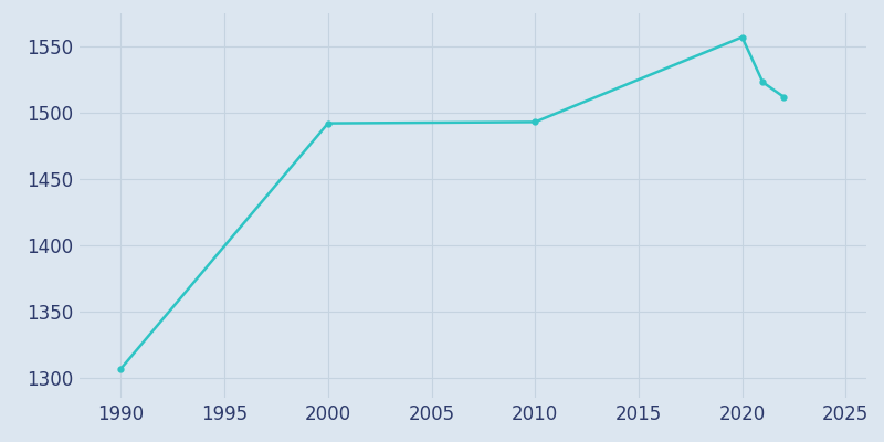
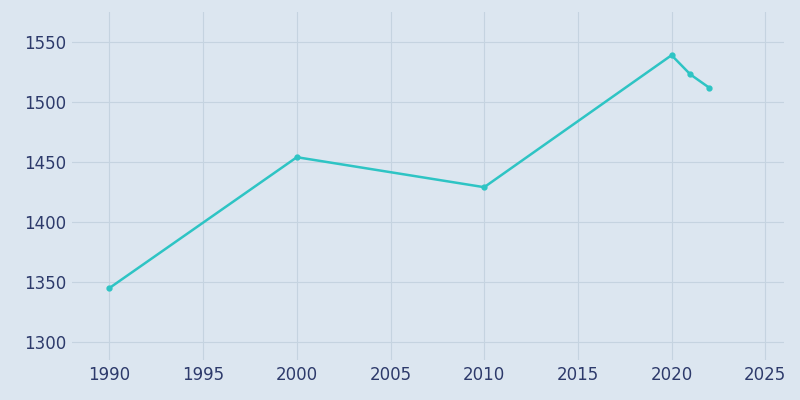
1990: 1307 -> 1345
2000: 1492 -> 1454
2010: 1493 -> 1429
2020: 1557 -> 1539
